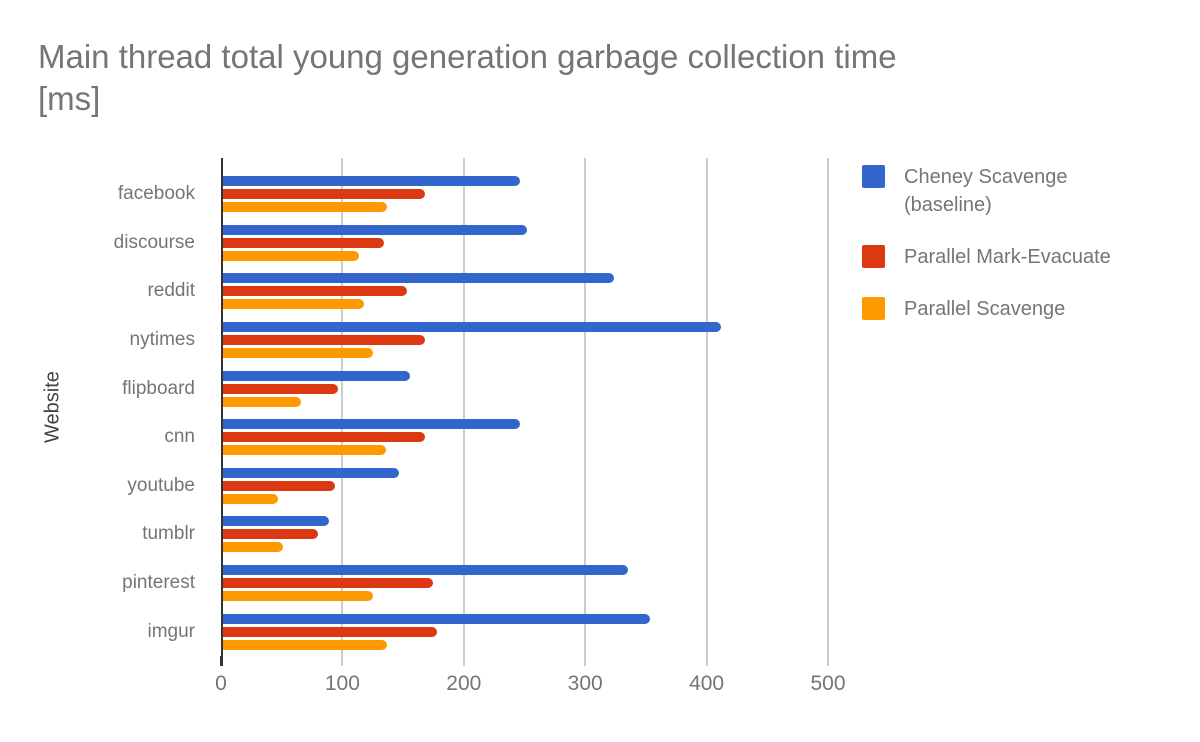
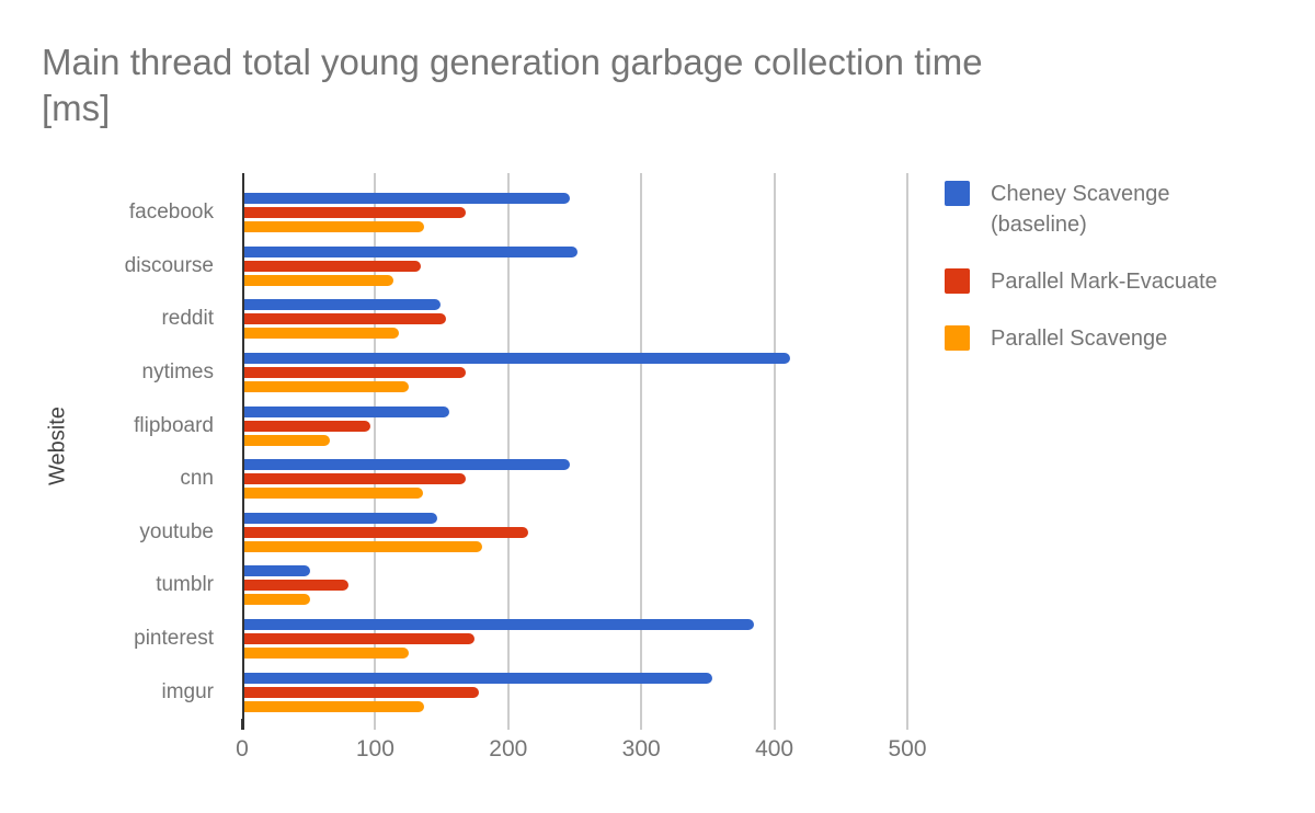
Cheney Scavenge (baseline)/reddit: 324 -> 149
Parallel Mark-Evacuate/youtube: 94 -> 215
Parallel Scavenge/youtube: 47 -> 180
Cheney Scavenge (baseline)/tumblr: 89 -> 51
Cheney Scavenge (baseline)/pinterest: 335 -> 385
